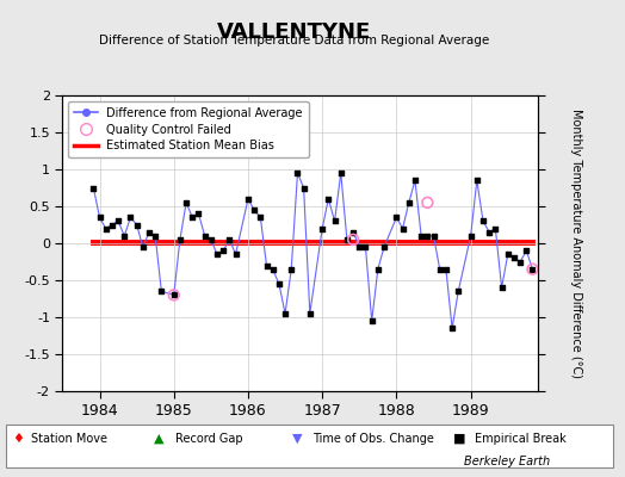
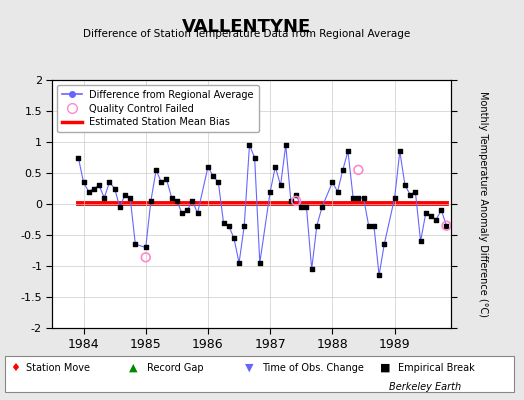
Quality Control Failed/1985: -0.70 -> -0.86
